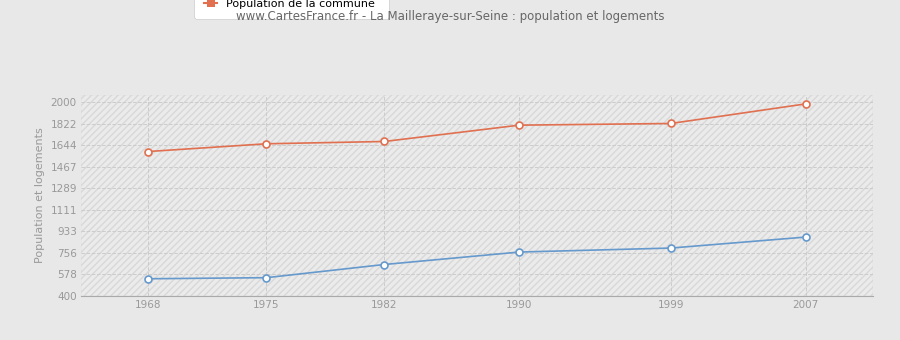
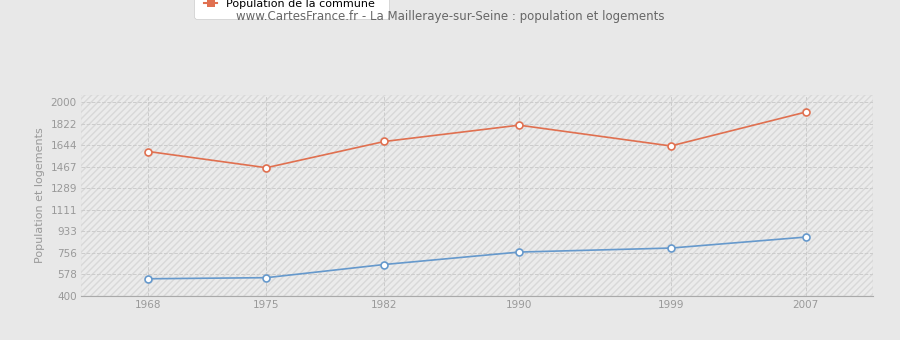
Population de la commune/1975: 1660 -> 1460
Population de la commune/1999: 1830 -> 1640
Population de la commune/2007: 1990 -> 1920
